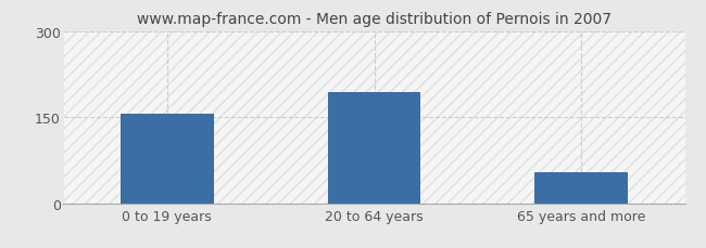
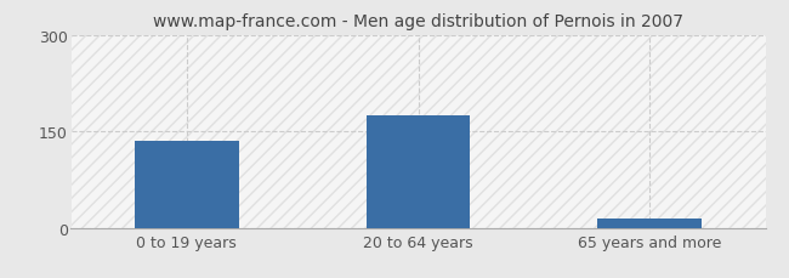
0 to 19 years: 156 -> 135
20 to 64 years: 194 -> 175
65 years and more: 54 -> 15
